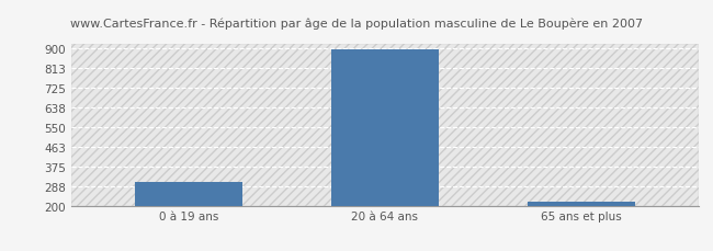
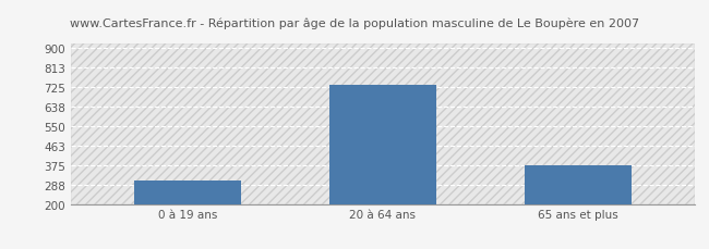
20 à 64 ans: 897 -> 735
65 ans et plus: 220 -> 375
